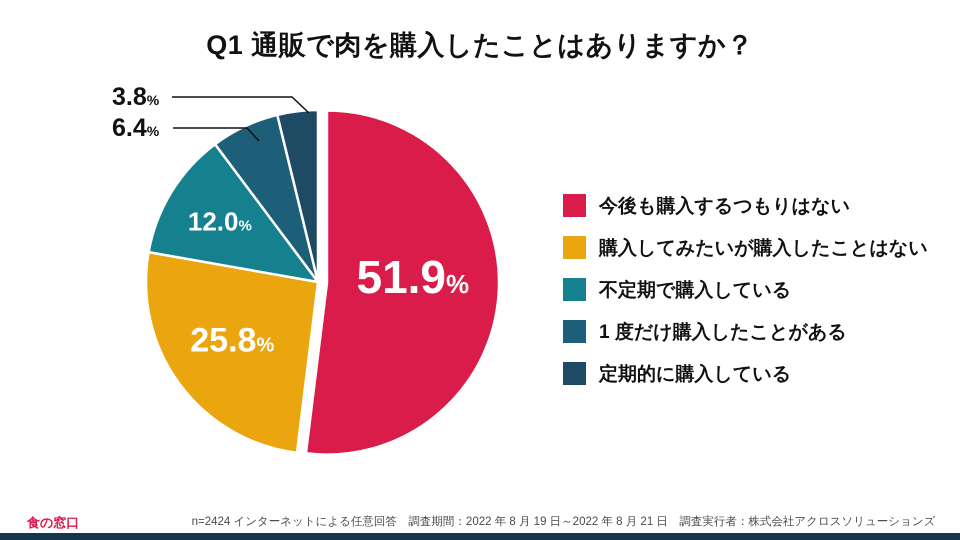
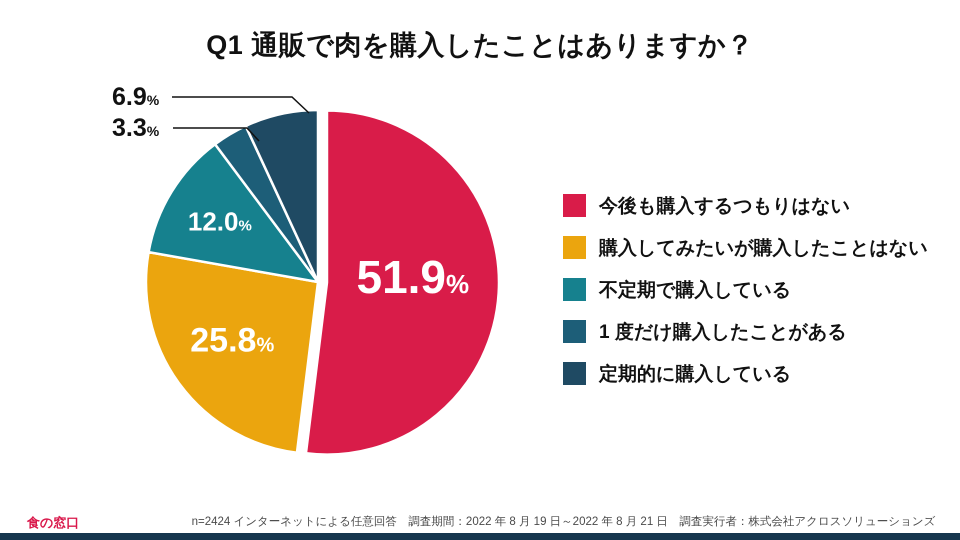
1 度だけ購入したことがある: 6.4 -> 3.3
定期的に購入している: 3.8 -> 6.9
